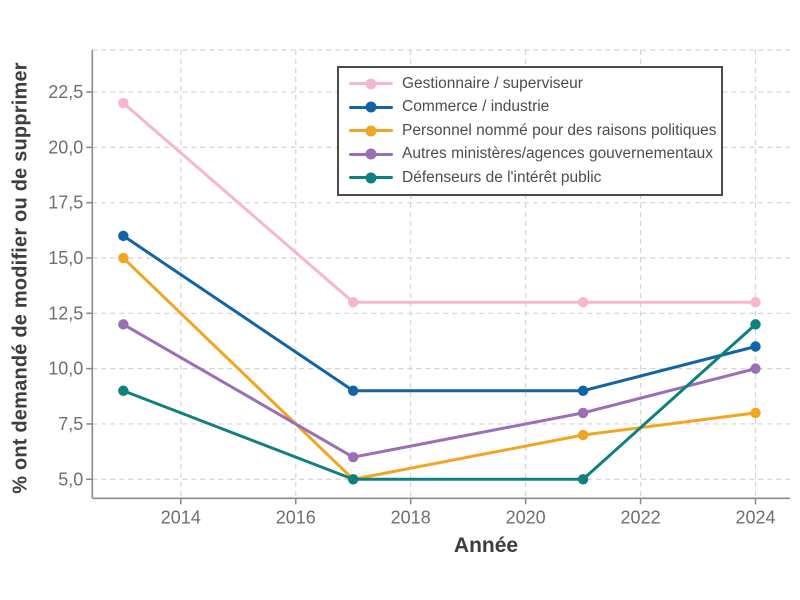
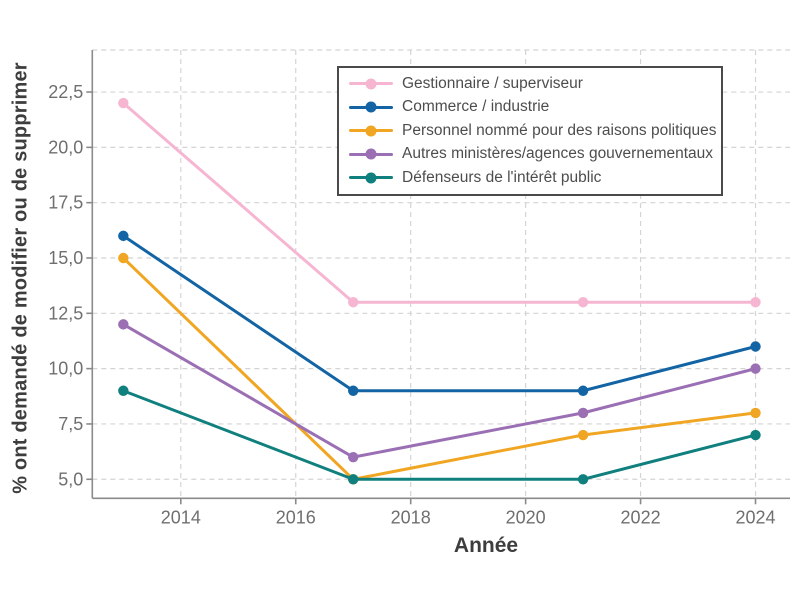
Défenseurs de l'intérêt public/2024: 12 -> 7
